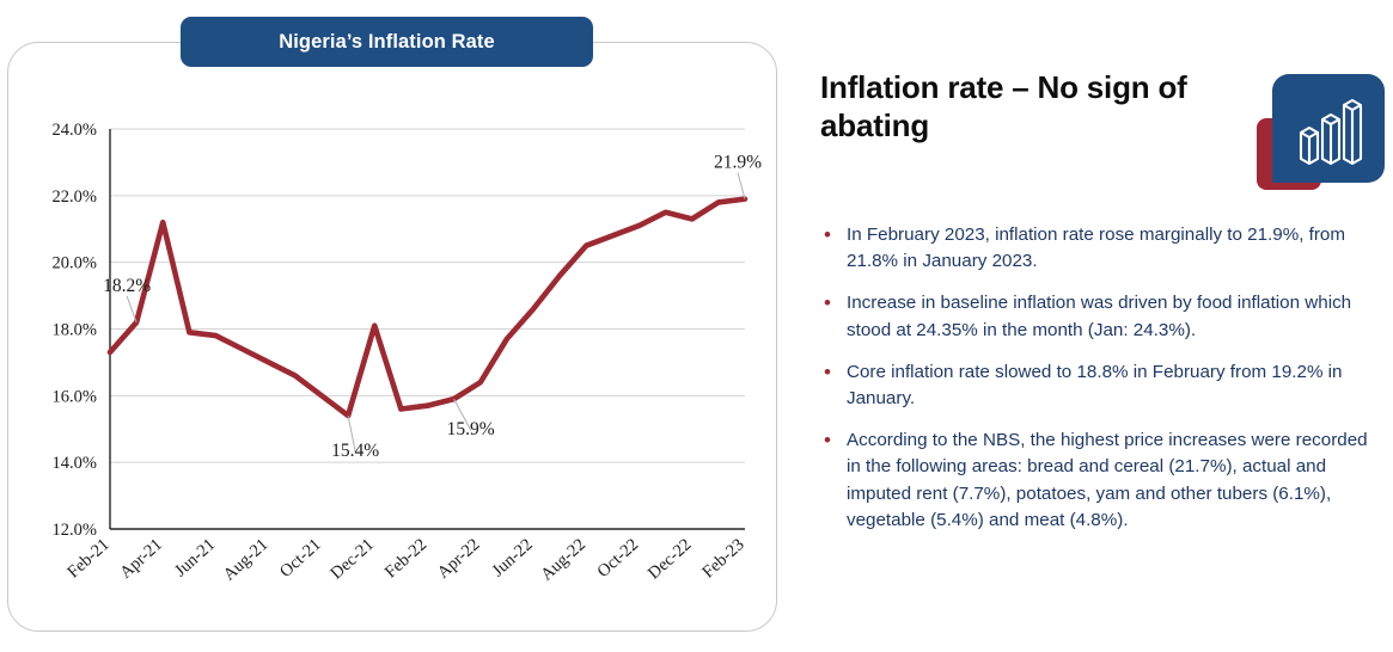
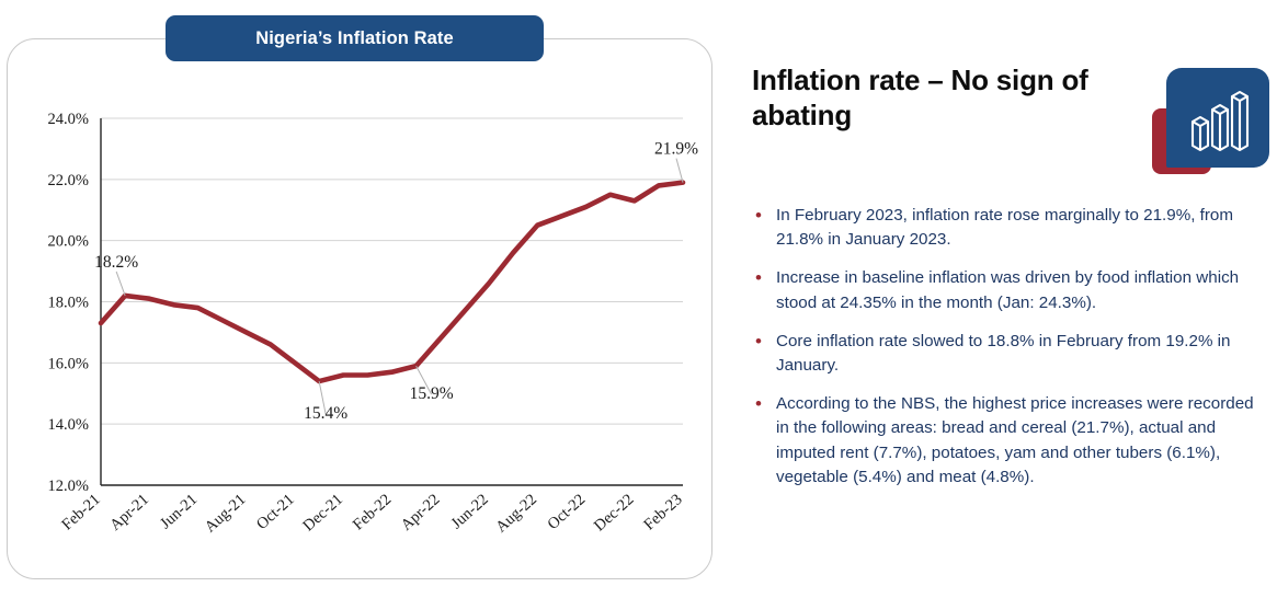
Apr-21: 21.2% -> 18.1%
Dec-21: 18.1% -> 15.6%
Apr-22: 16.4% -> 16.8%
